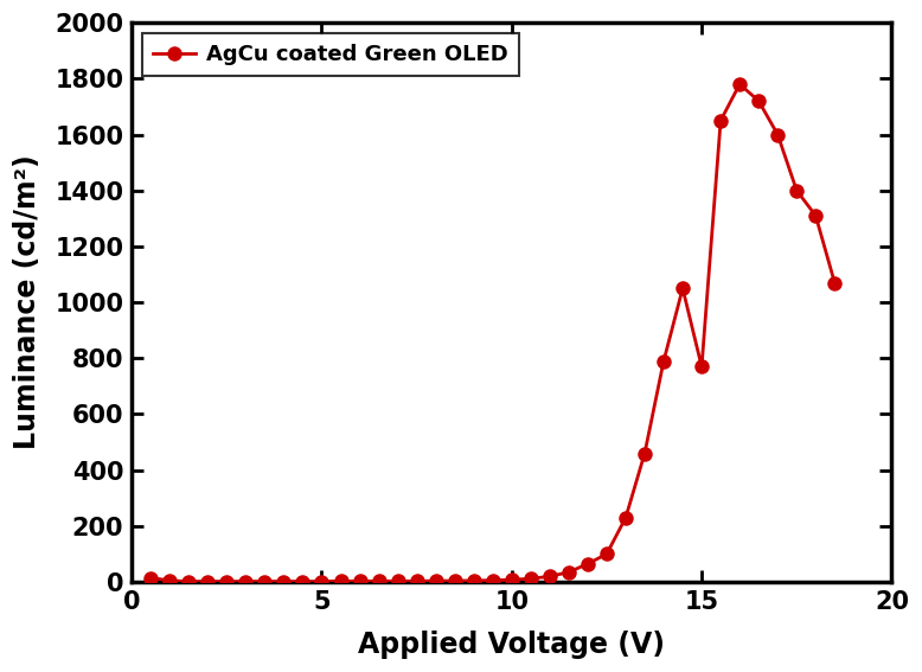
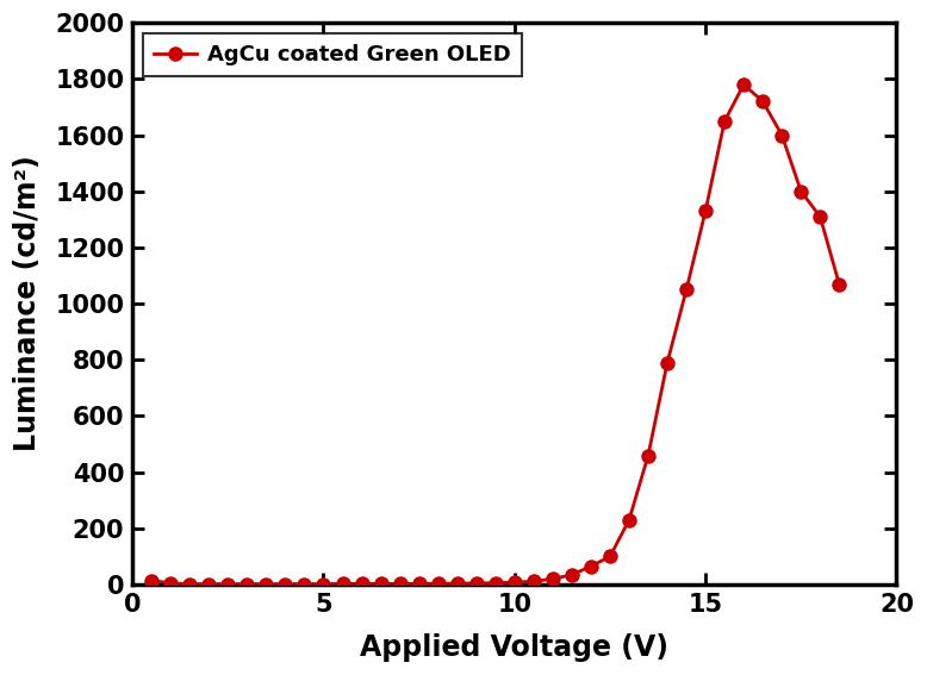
15: 770 -> 1330
